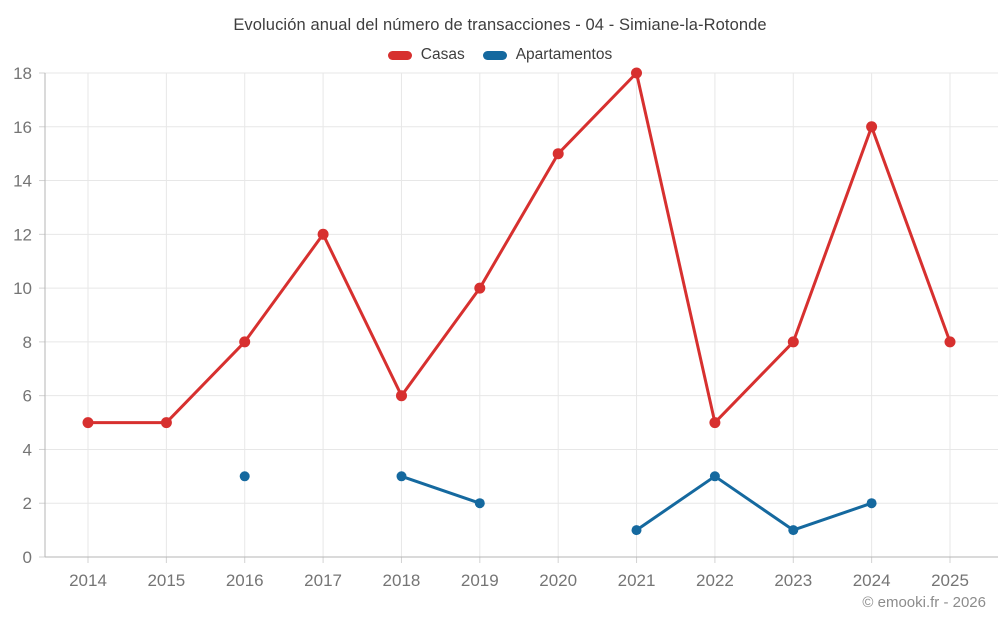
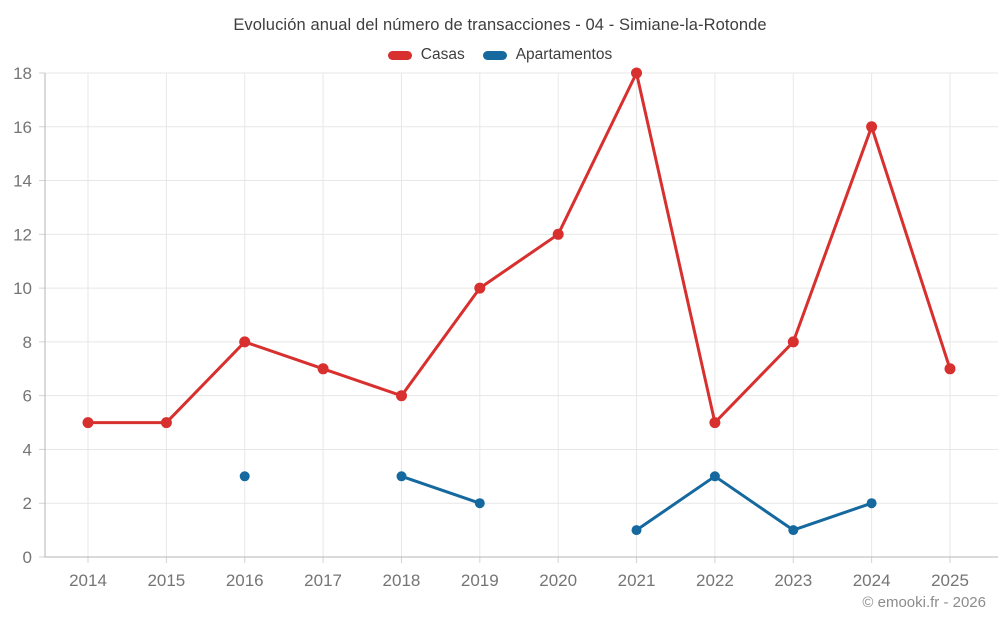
Casas/2017: 12 -> 7
Casas/2020: 15 -> 12
Casas/2025: 8 -> 7
